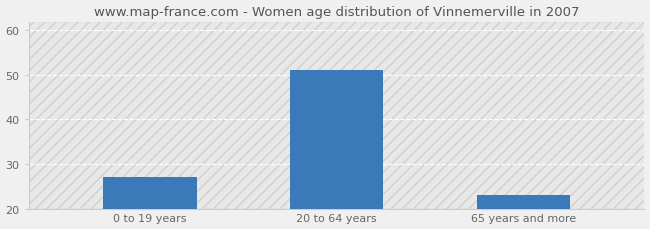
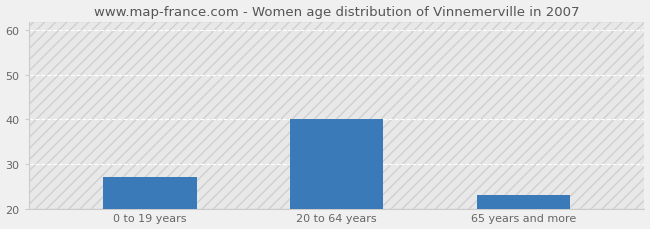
20 to 64 years: 51 -> 40
